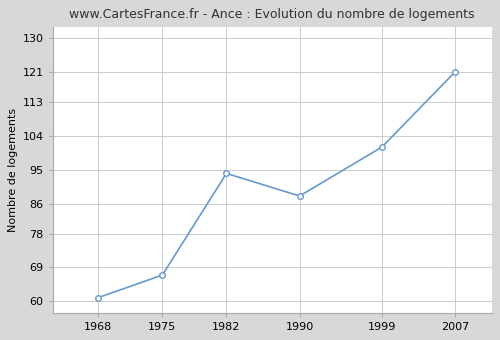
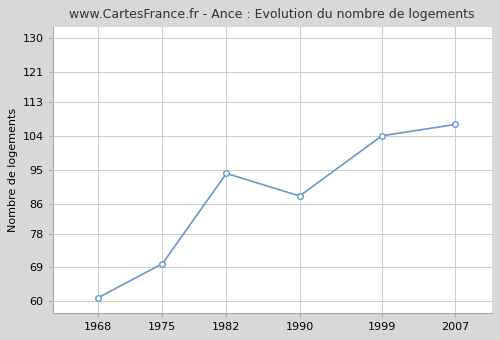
1975: 67 -> 70
1999: 101 -> 104
2007: 121 -> 107
